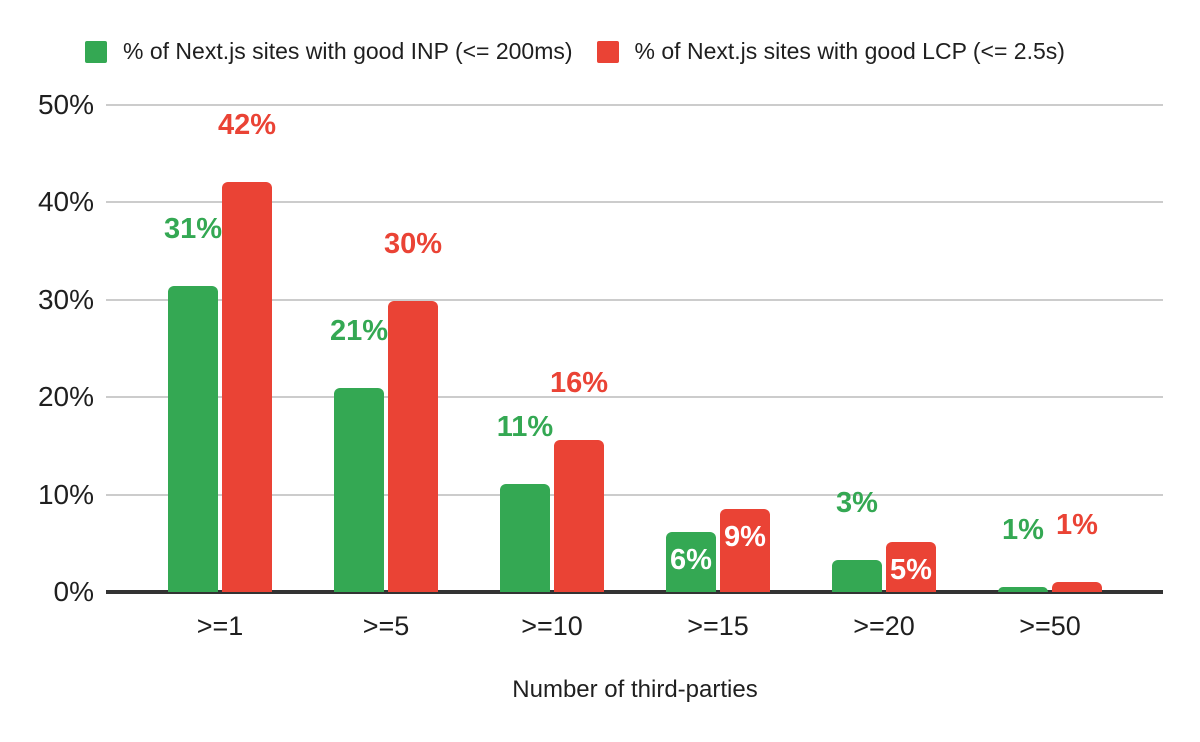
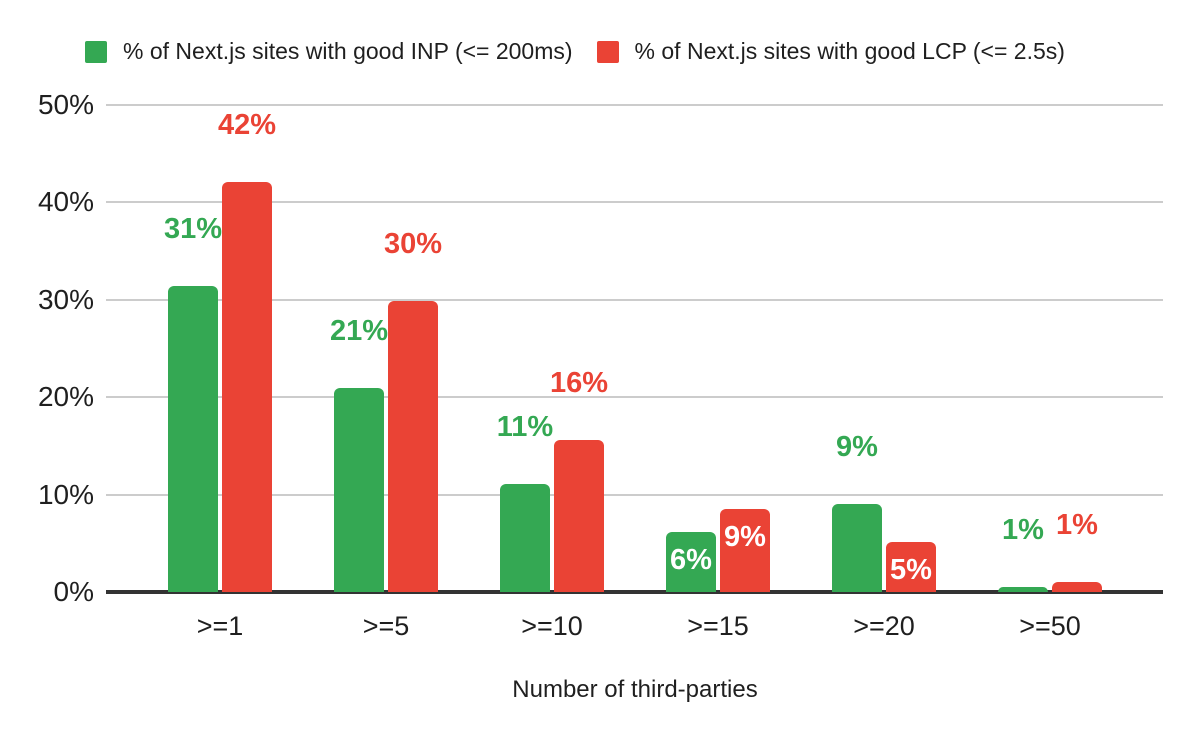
% of Next.js sites with good INP (<= 200ms)/>=20: 3% -> 9%
